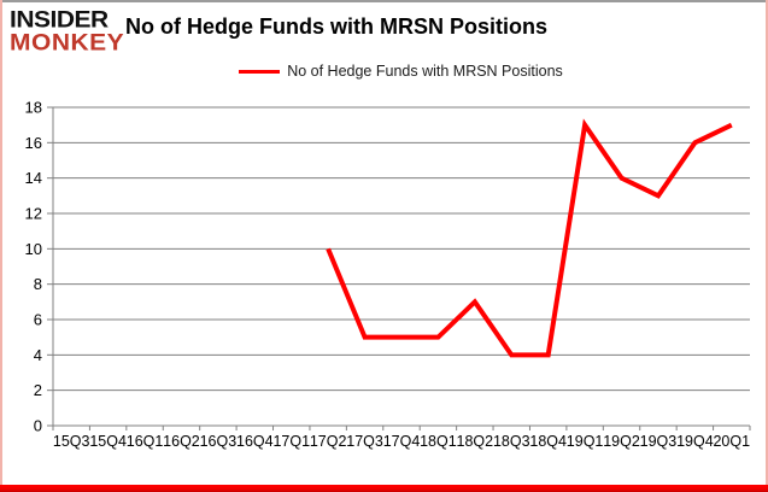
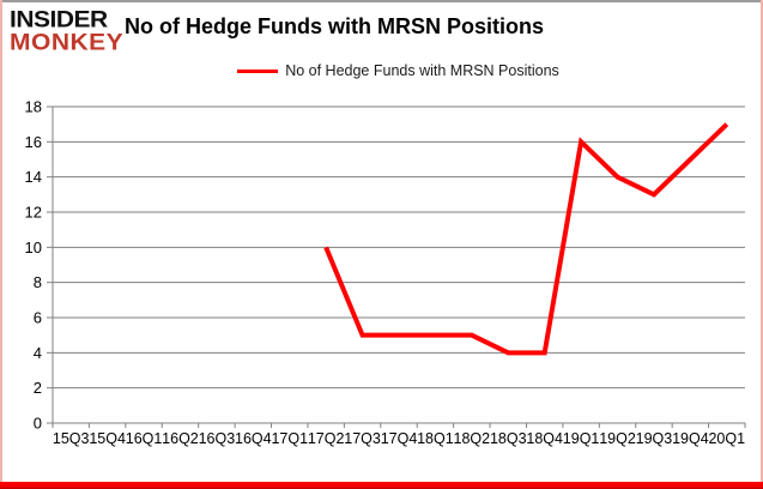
18Q2: 7 -> 5
19Q1: 17 -> 16
19Q4: 16 -> 15
